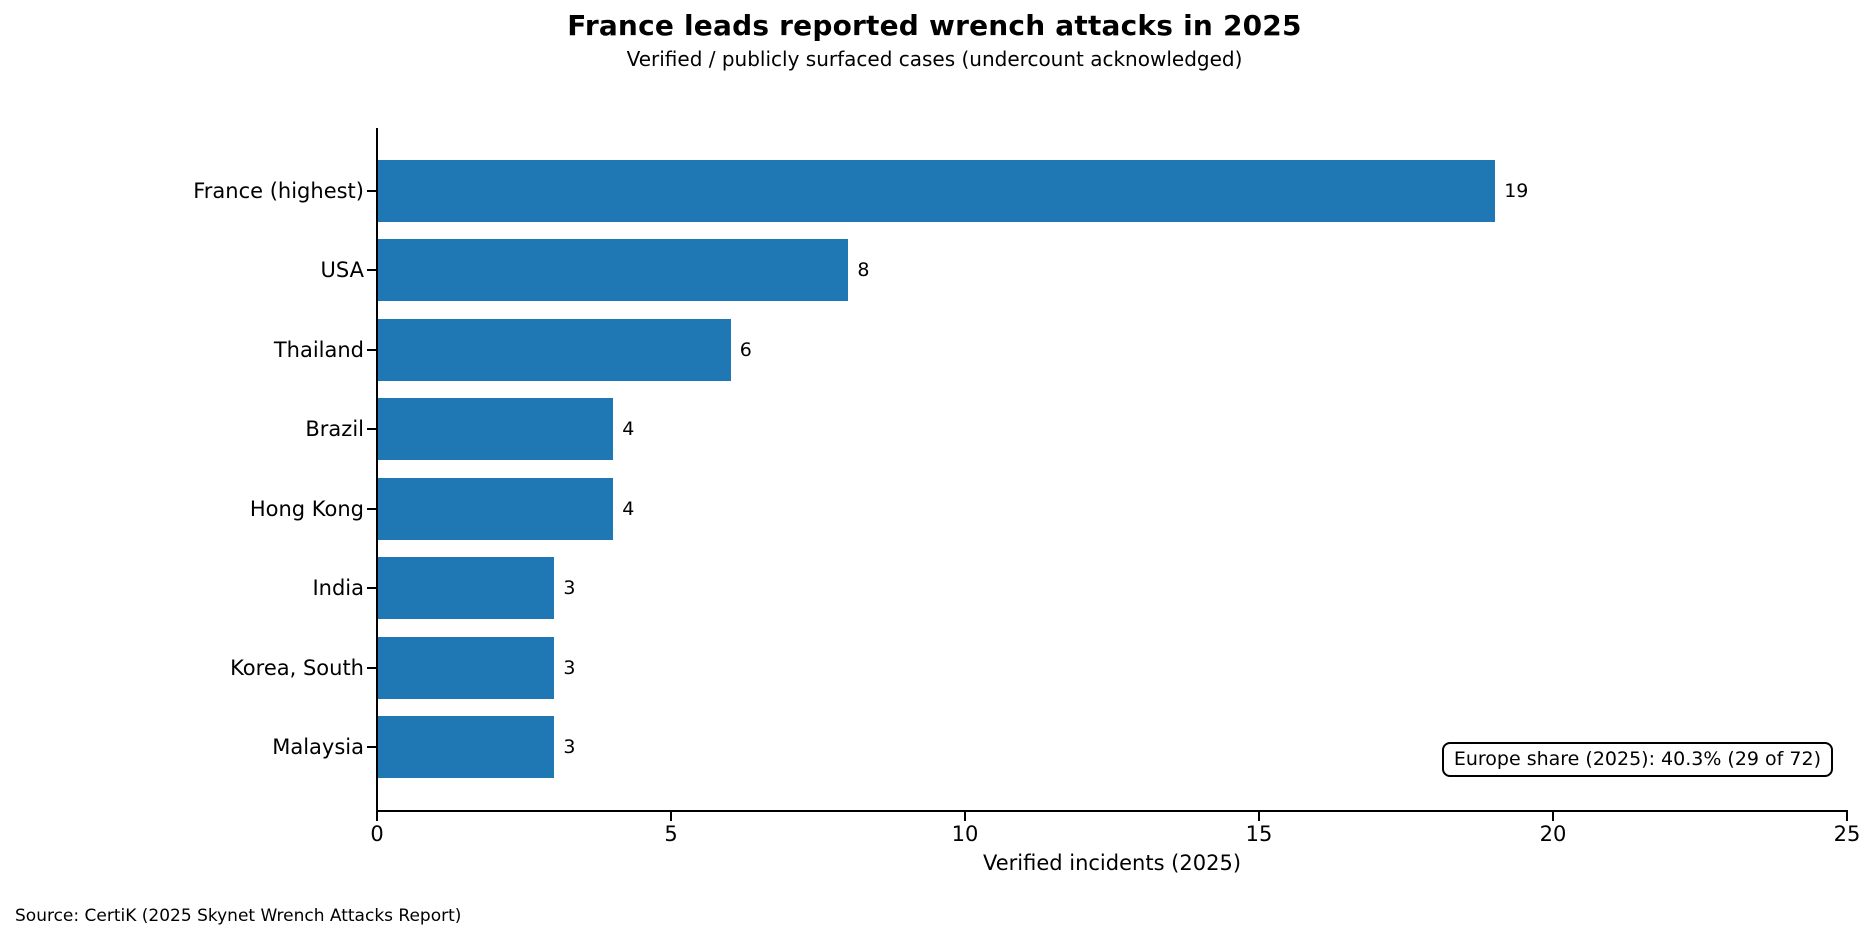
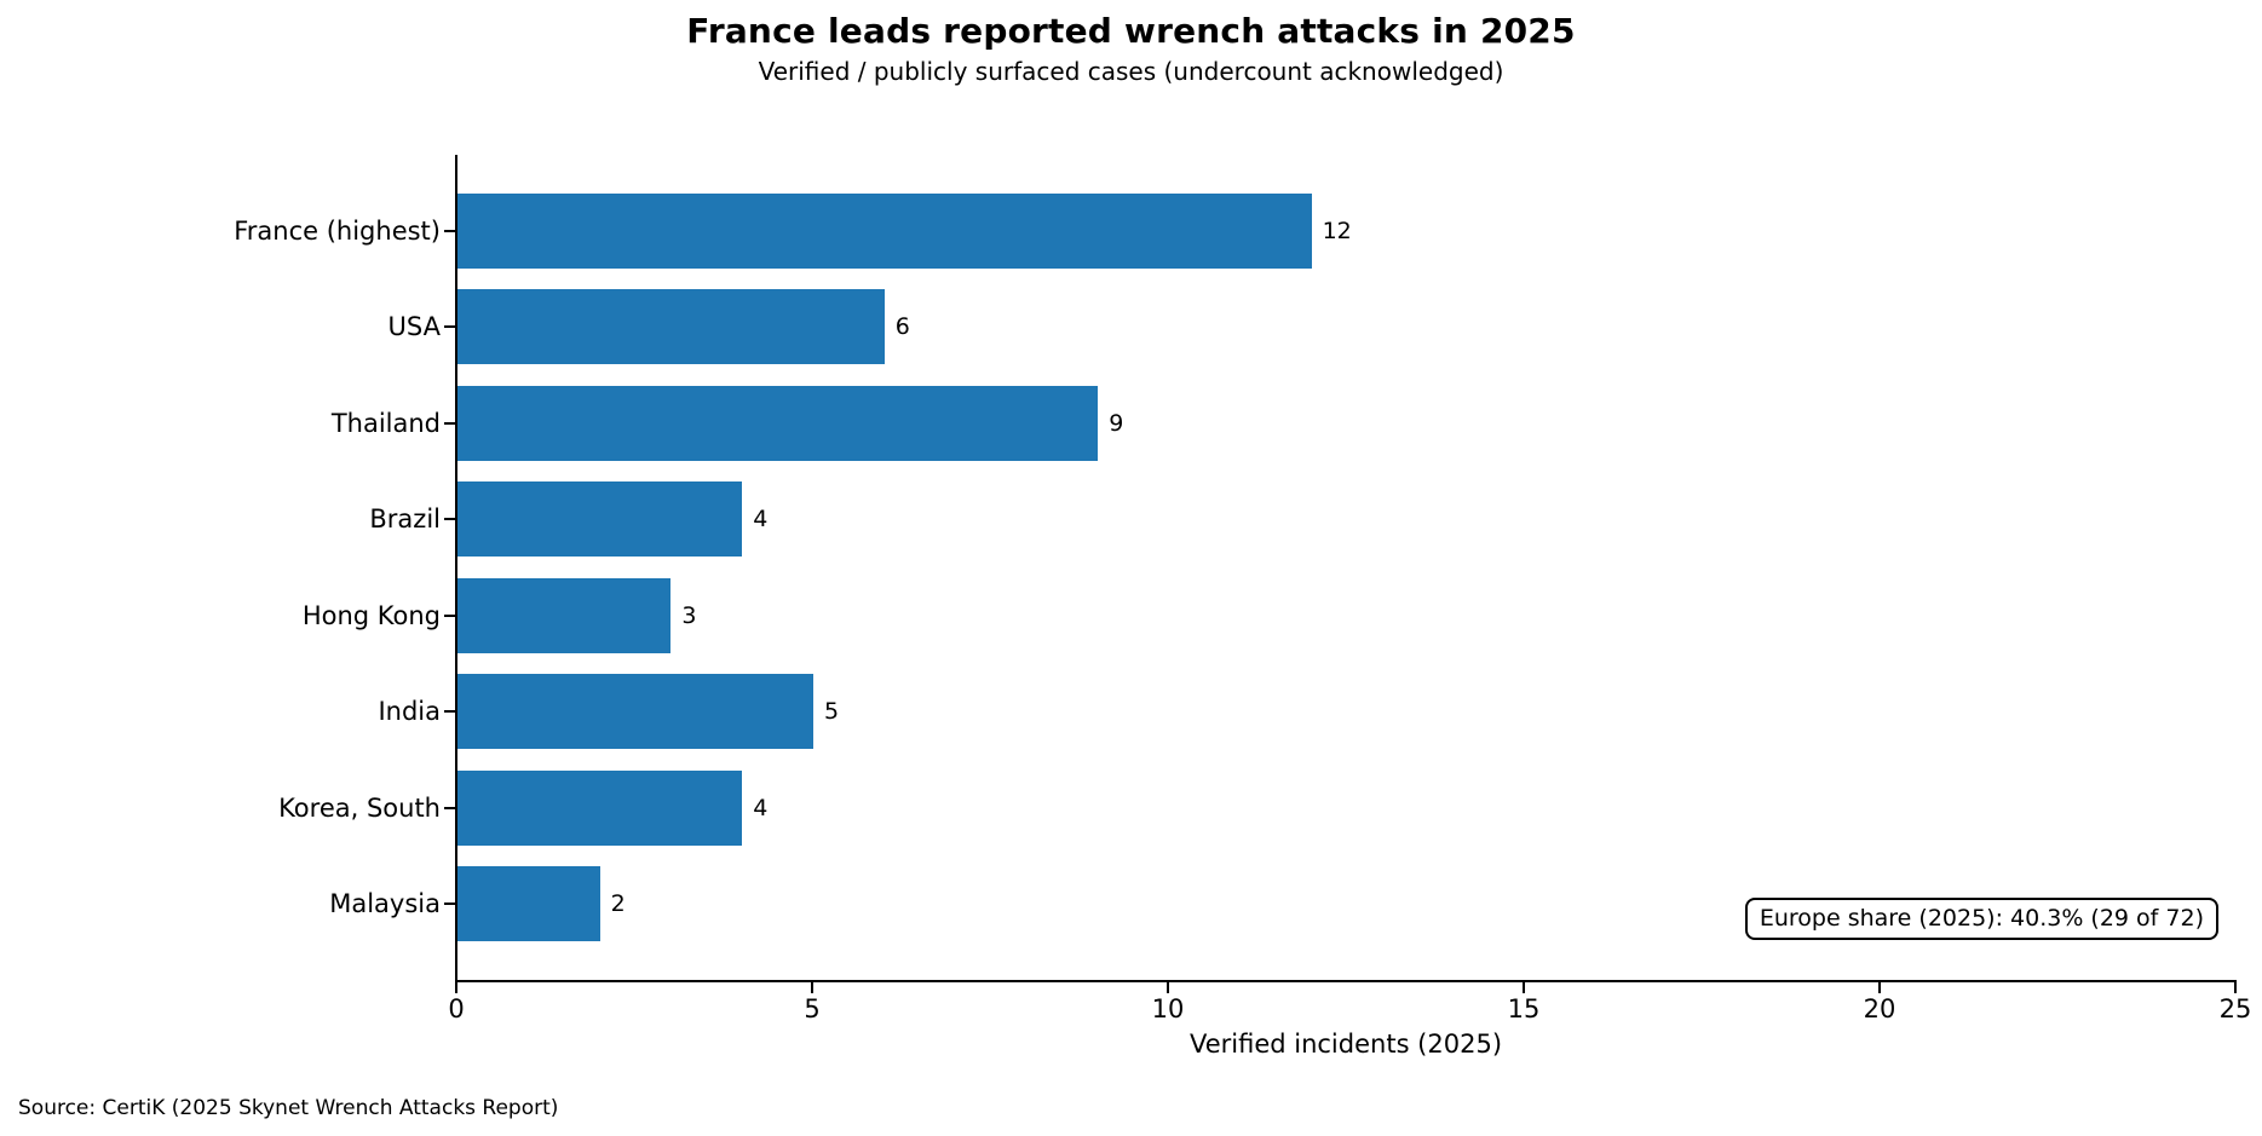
France (highest): 19 -> 12
USA: 8 -> 6
Thailand: 6 -> 9
Hong Kong: 4 -> 3
India: 3 -> 5
Korea, South: 3 -> 4
Malaysia: 3 -> 2
